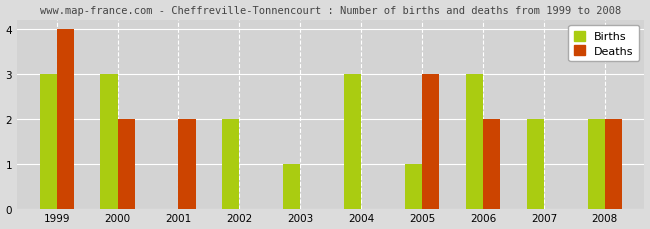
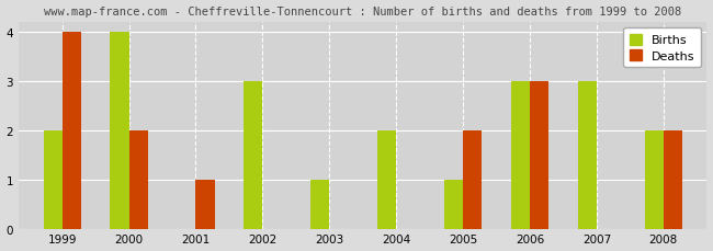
Births/1999: 3 -> 2
Births/2000: 3 -> 4
Deaths/2001: 2 -> 1
Births/2002: 2 -> 3
Births/2004: 3 -> 2
Deaths/2005: 3 -> 2
Deaths/2006: 2 -> 3
Births/2007: 2 -> 3
